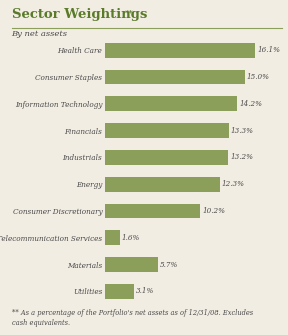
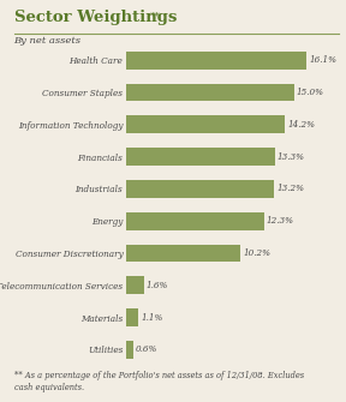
Materials: 5.7% -> 1.1%
Utilities: 3.1% -> 0.6%
